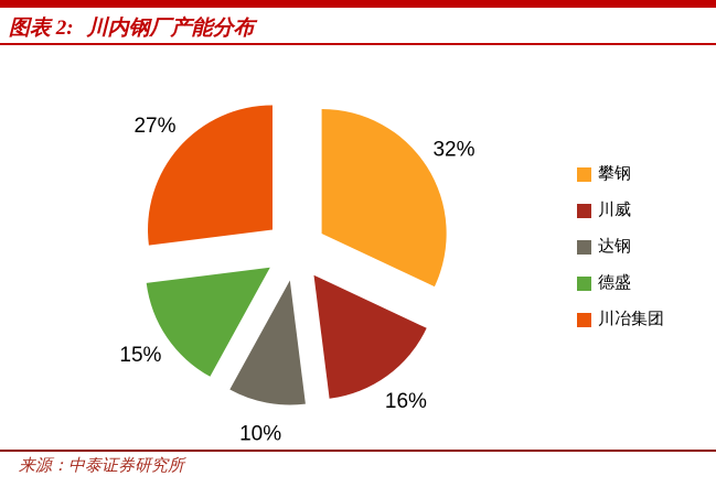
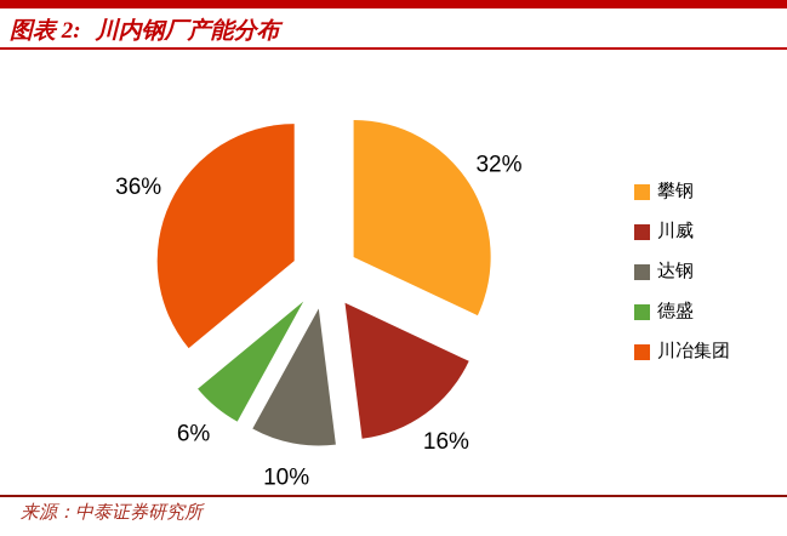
德盛: 15% -> 6%
川冶集团: 27% -> 36%
